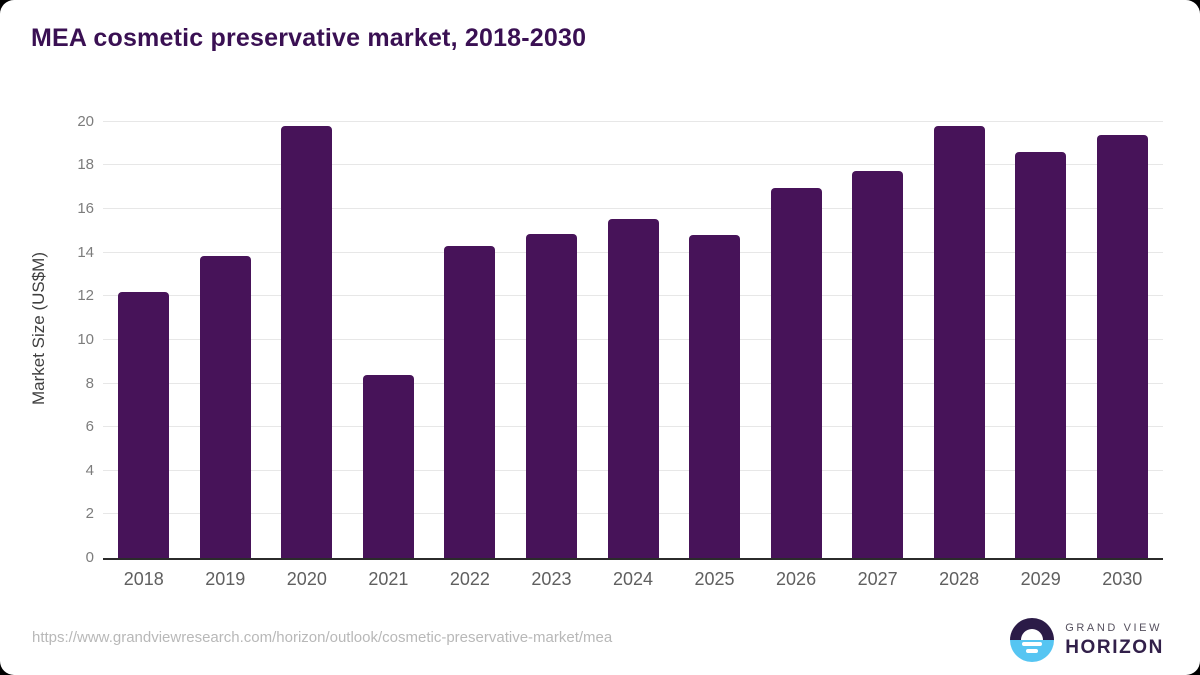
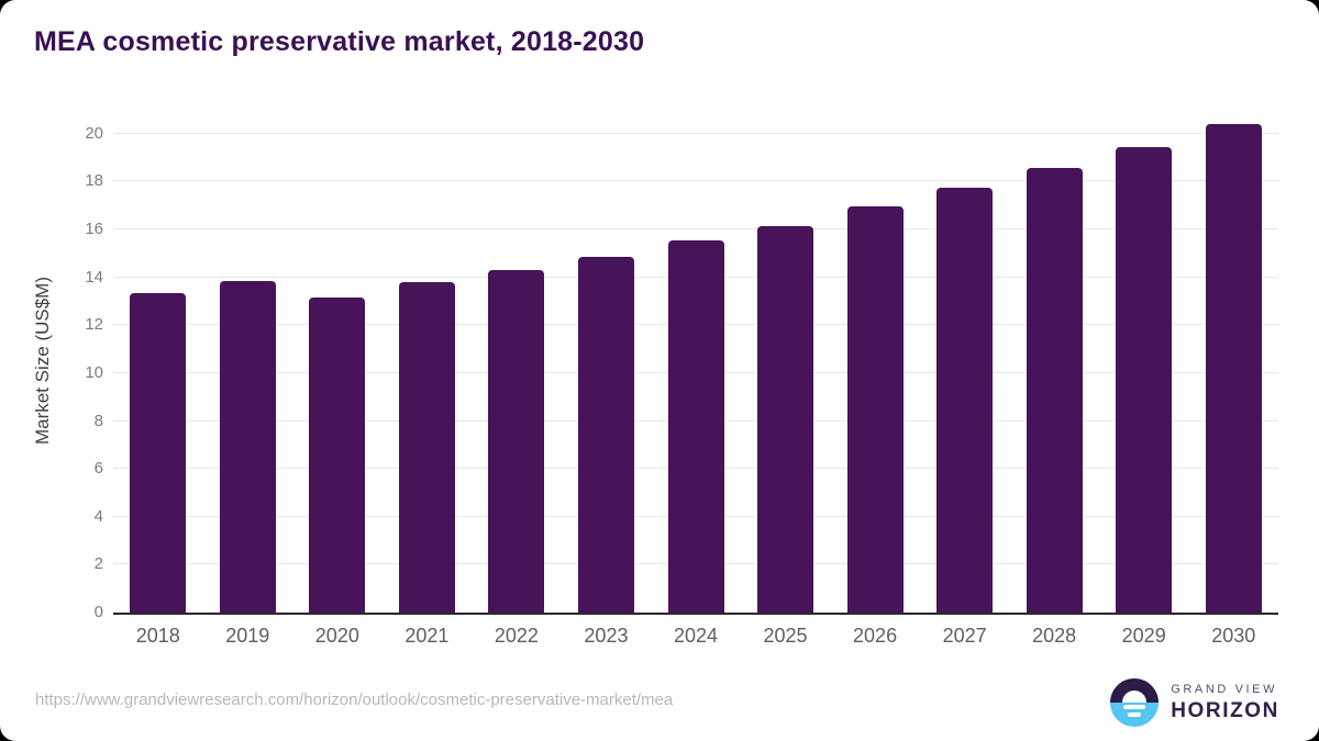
2018: 12.2 -> 13.3
2020: 19.8 -> 13.2
2021: 8.4 -> 13.8
2025: 14.8 -> 16.1
2028: 19.8 -> 18.6
2029: 18.6 -> 19.4
2030: 19.4 -> 20.4
